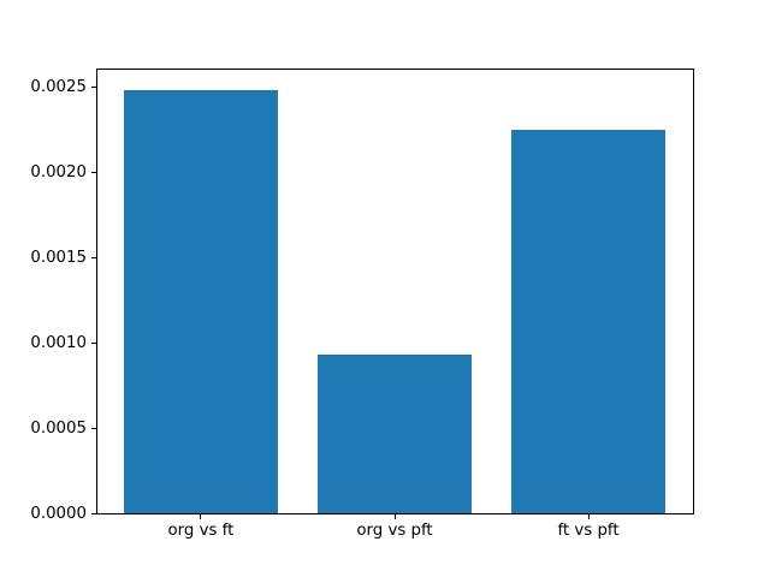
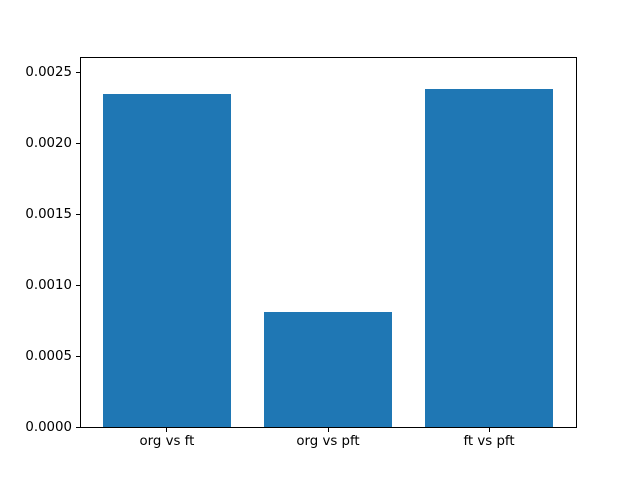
org vs ft: 0.00248 -> 0.00235
org vs pft: 0.00093 -> 0.00081
ft vs pft: 0.00225 -> 0.00238
